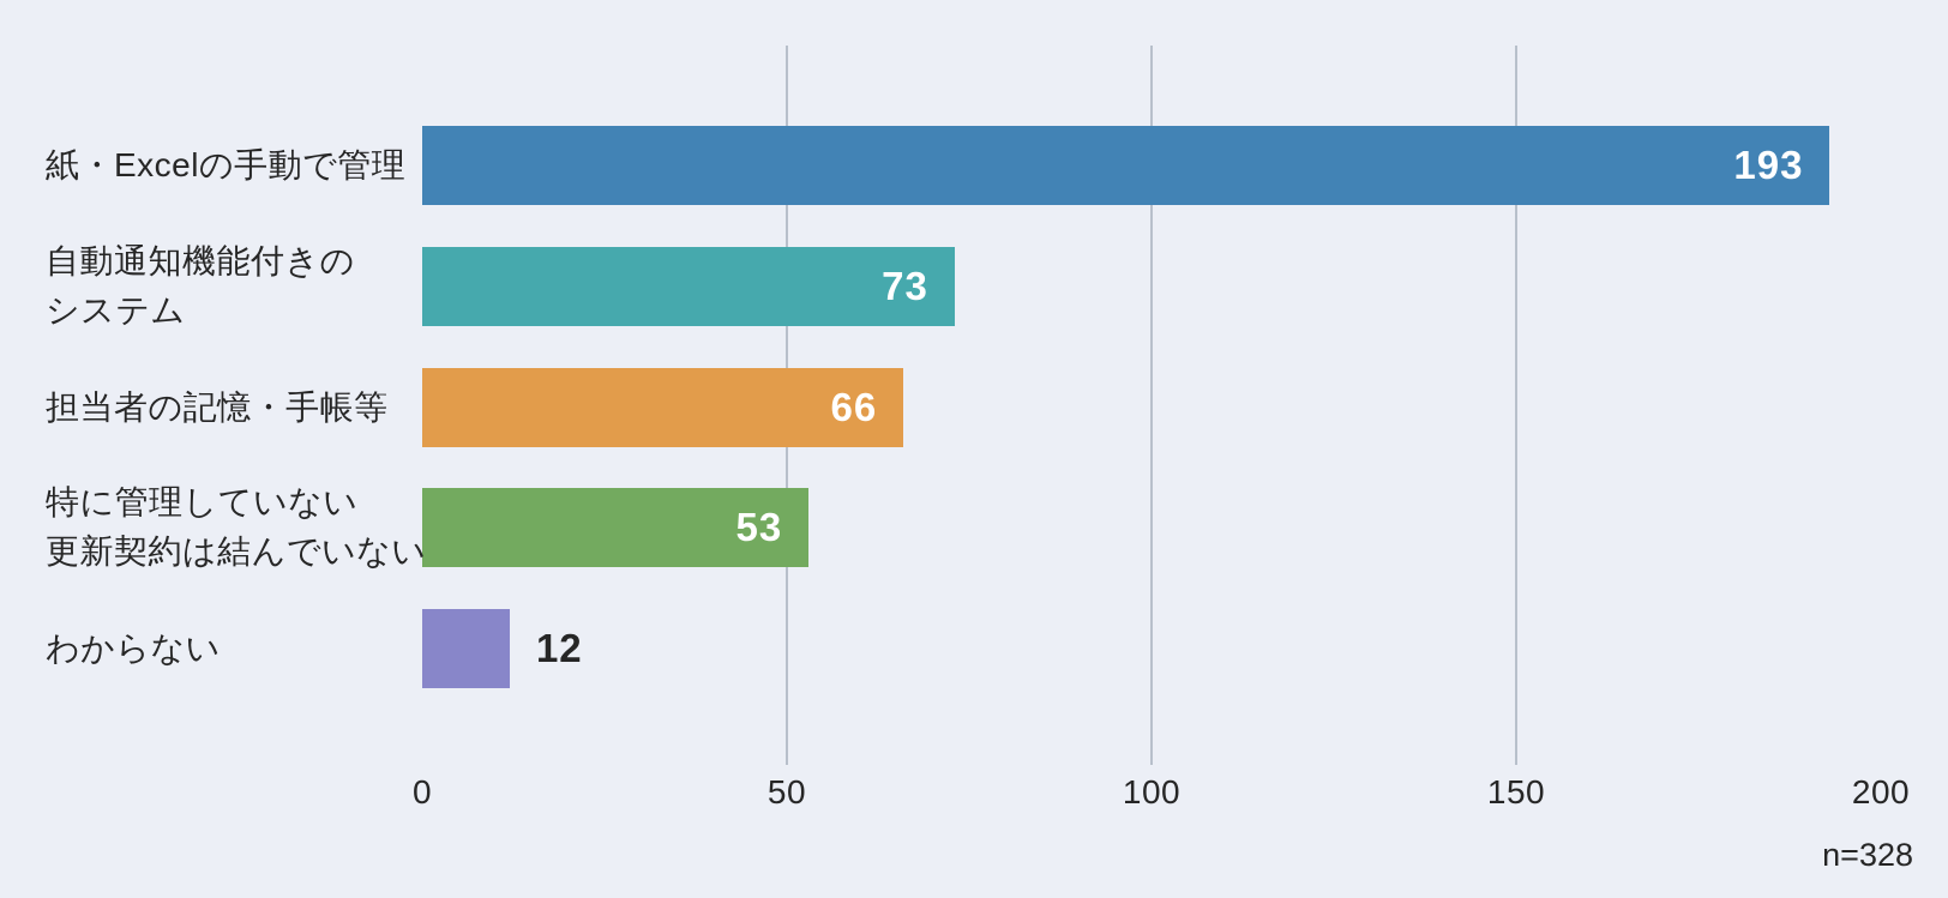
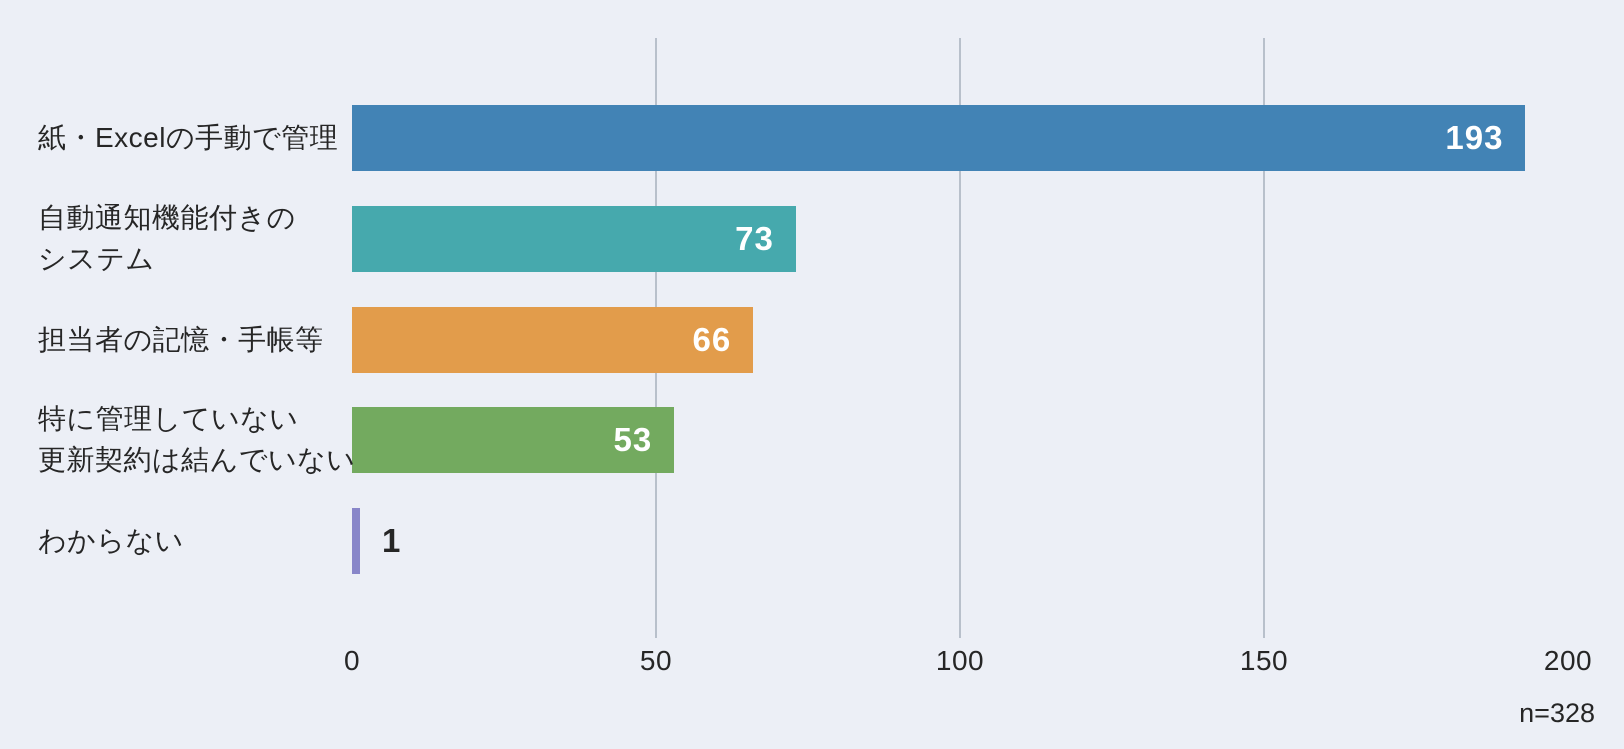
わからない: 12 -> 1
